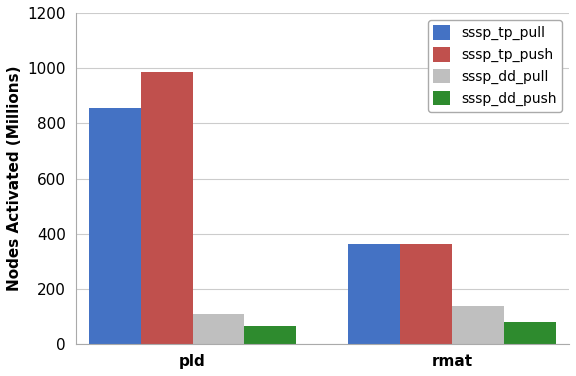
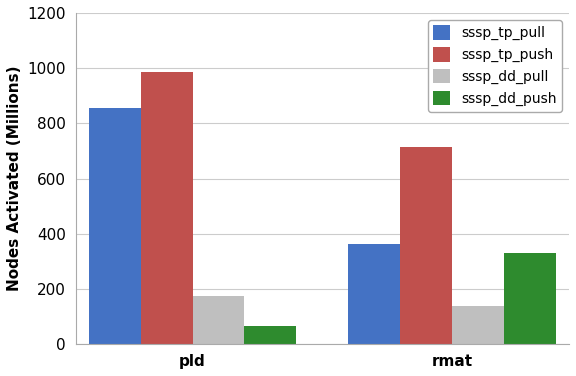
sssp_dd_pull/pld: 110 -> 175
sssp_tp_push/rmat: 362 -> 715
sssp_dd_push/rmat: 82 -> 330
